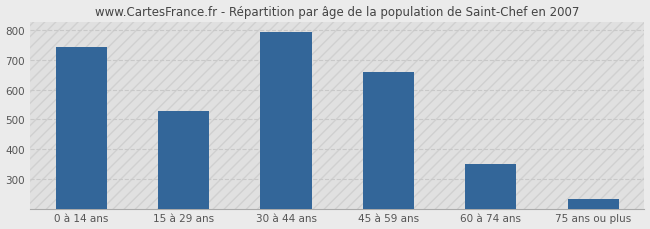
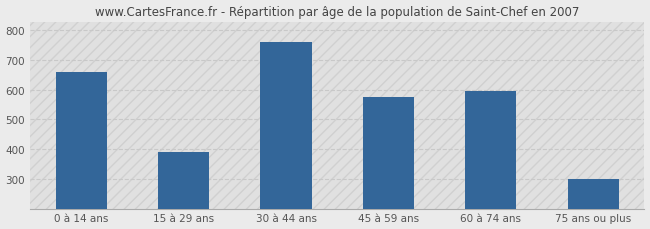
0 à 14 ans: 743 -> 660
15 à 29 ans: 527 -> 390
30 à 44 ans: 796 -> 760
45 à 59 ans: 661 -> 575
60 à 74 ans: 350 -> 595
75 ans ou plus: 232 -> 300
